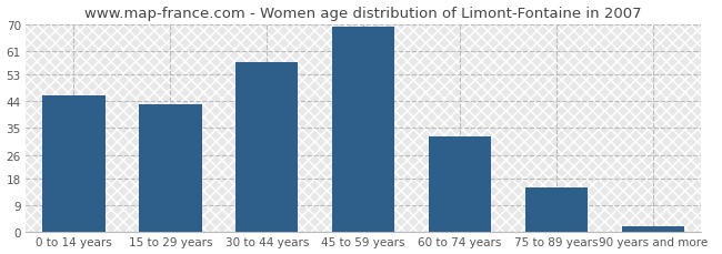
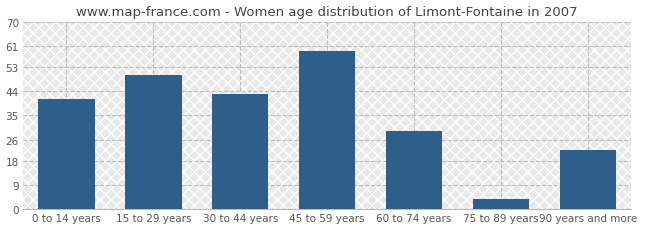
0 to 14 years: 46 -> 41
15 to 29 years: 43 -> 50
30 to 44 years: 57 -> 43
45 to 59 years: 69 -> 59
60 to 74 years: 32 -> 29
75 to 89 years: 15 -> 4
90 years and more: 2 -> 22
